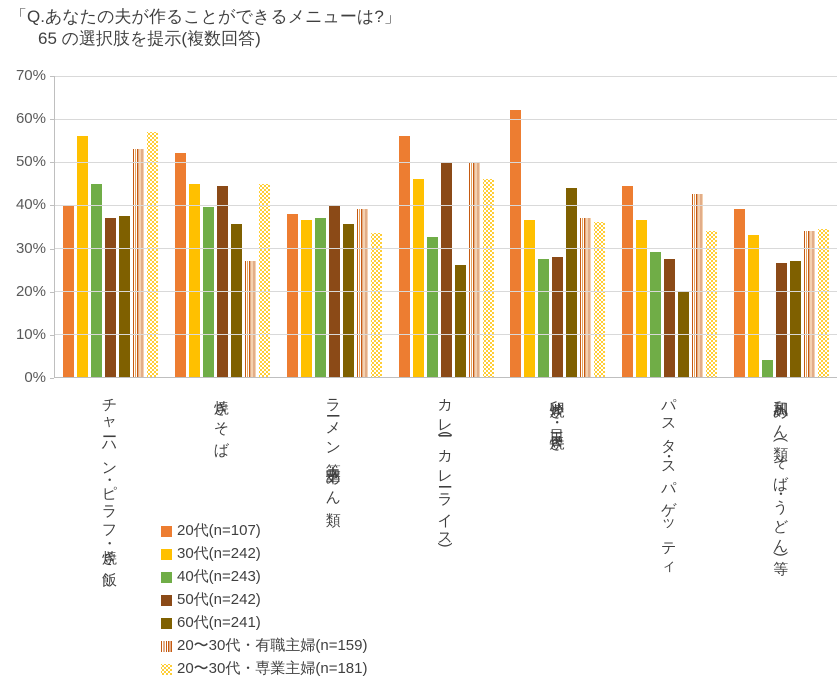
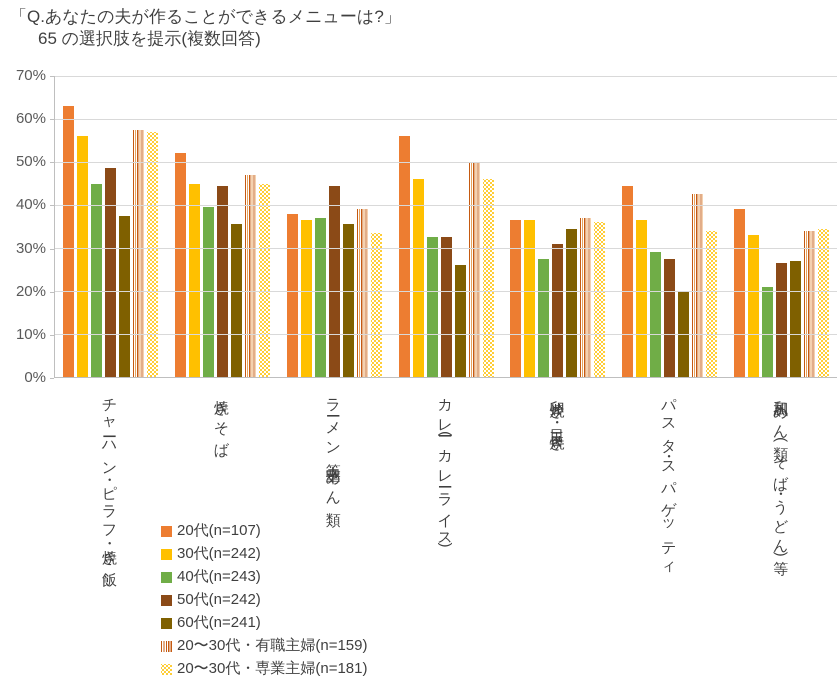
20代(n=107)/チャーハン・ピラフ・焼き飯: 40% -> 63%
50代(n=242)/チャーハン・ピラフ・焼き飯: 37% -> 48%
20〜30代・有職主婦(n=159)/チャーハン・ピラフ・焼き飯: 53% -> 58%
20〜30代・有職主婦(n=159)/焼きそば: 27% -> 47%
50代(n=242)/ラーメン等中華めん類: 40% -> 44%
50代(n=242)/カレー(カレーライス): 50% -> 32%
20代(n=107)/卵焼き・目玉焼き: 62% -> 36%
50代(n=242)/卵焼き・目玉焼き: 28% -> 31%
60代(n=241)/卵焼き・目玉焼き: 44% -> 34%
40代(n=243)/和風めん類(そば・うどん等): 4% -> 21%
